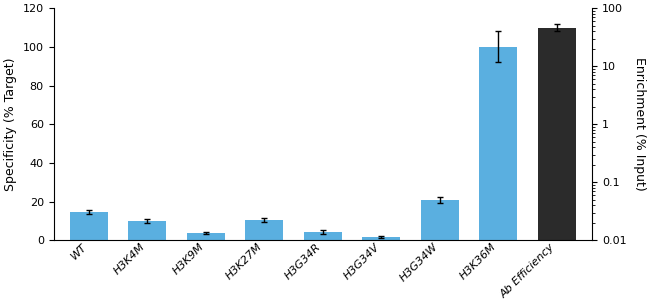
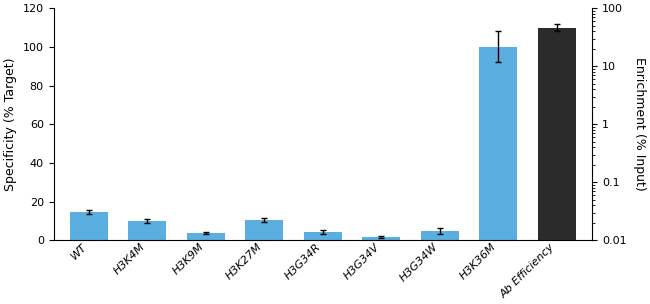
H3G34W: 21 -> 5
